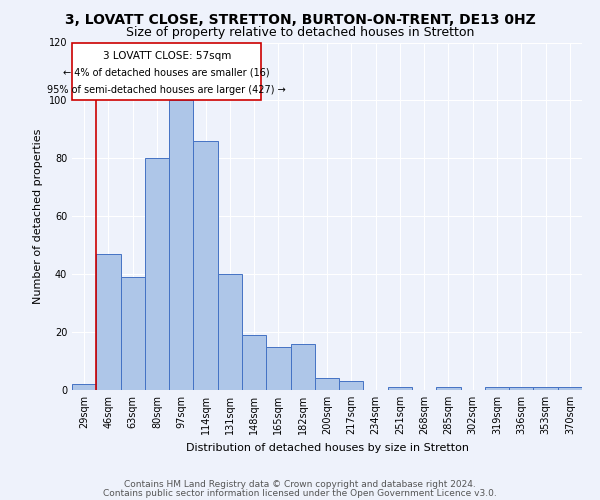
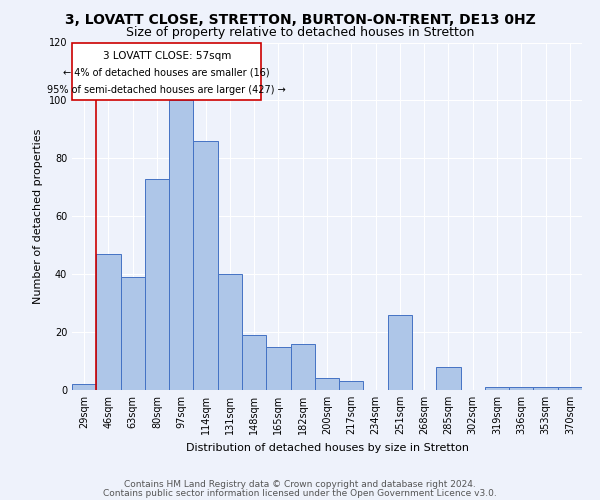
80sqm: 80 -> 73
251sqm: 1 -> 26
285sqm: 1 -> 8
